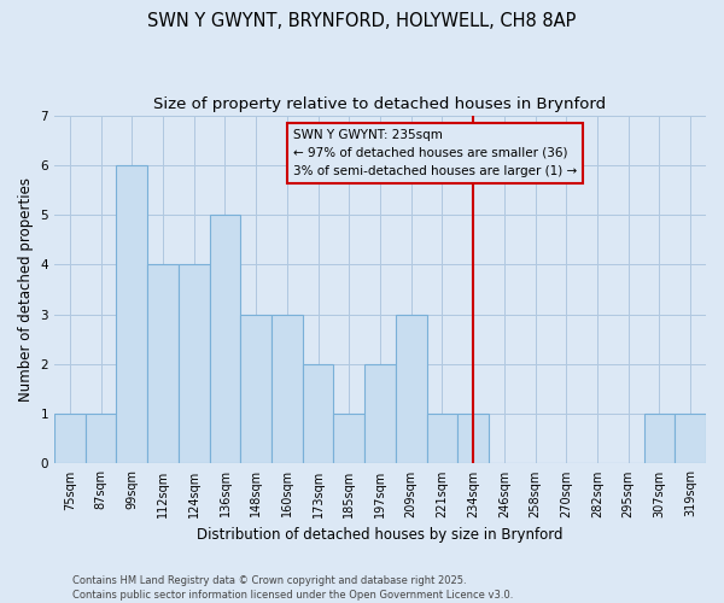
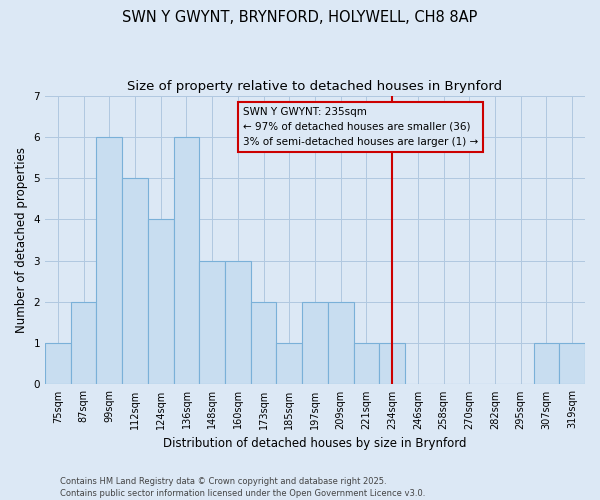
87sqm: 1 -> 2
112sqm: 4 -> 5
136sqm: 5 -> 6
209sqm: 3 -> 2
